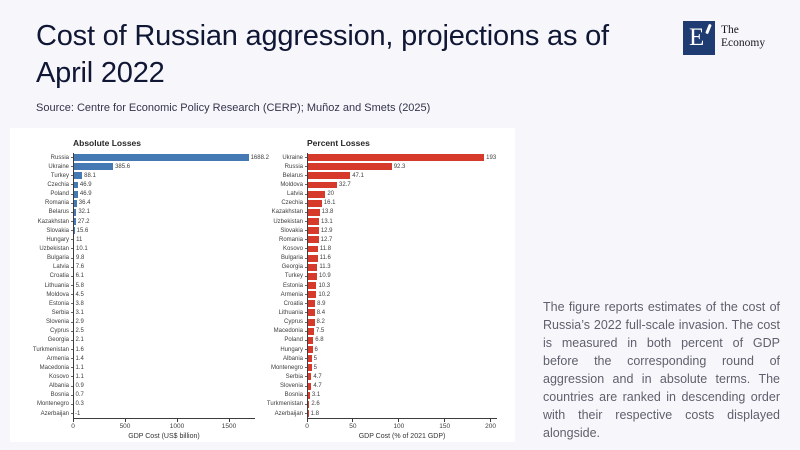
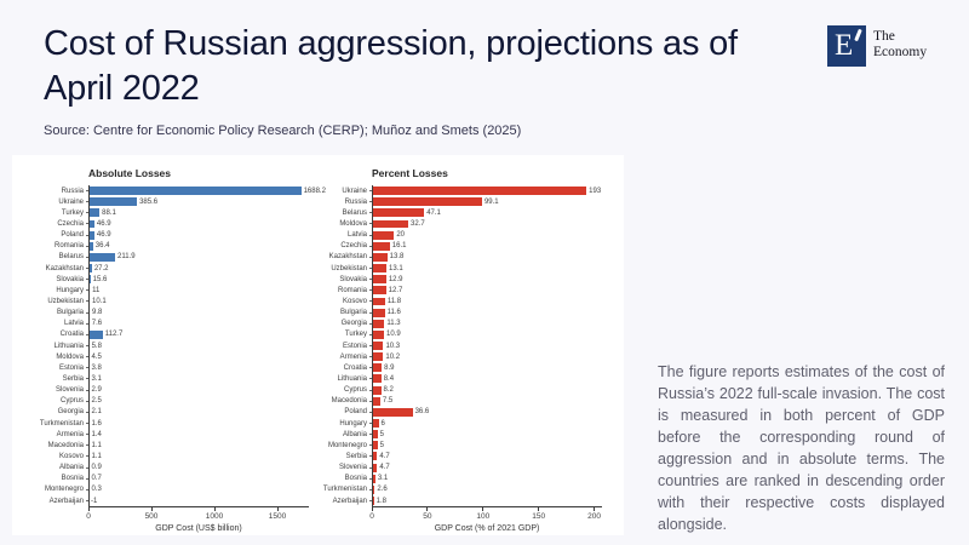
Absolute Losses/Belarus: 32.1 -> 211.9
Absolute Losses/Croatia: 6.1 -> 112.7
Percent Losses/Russia: 92.3 -> 99.1
Percent Losses/Poland: 6.8 -> 36.6
